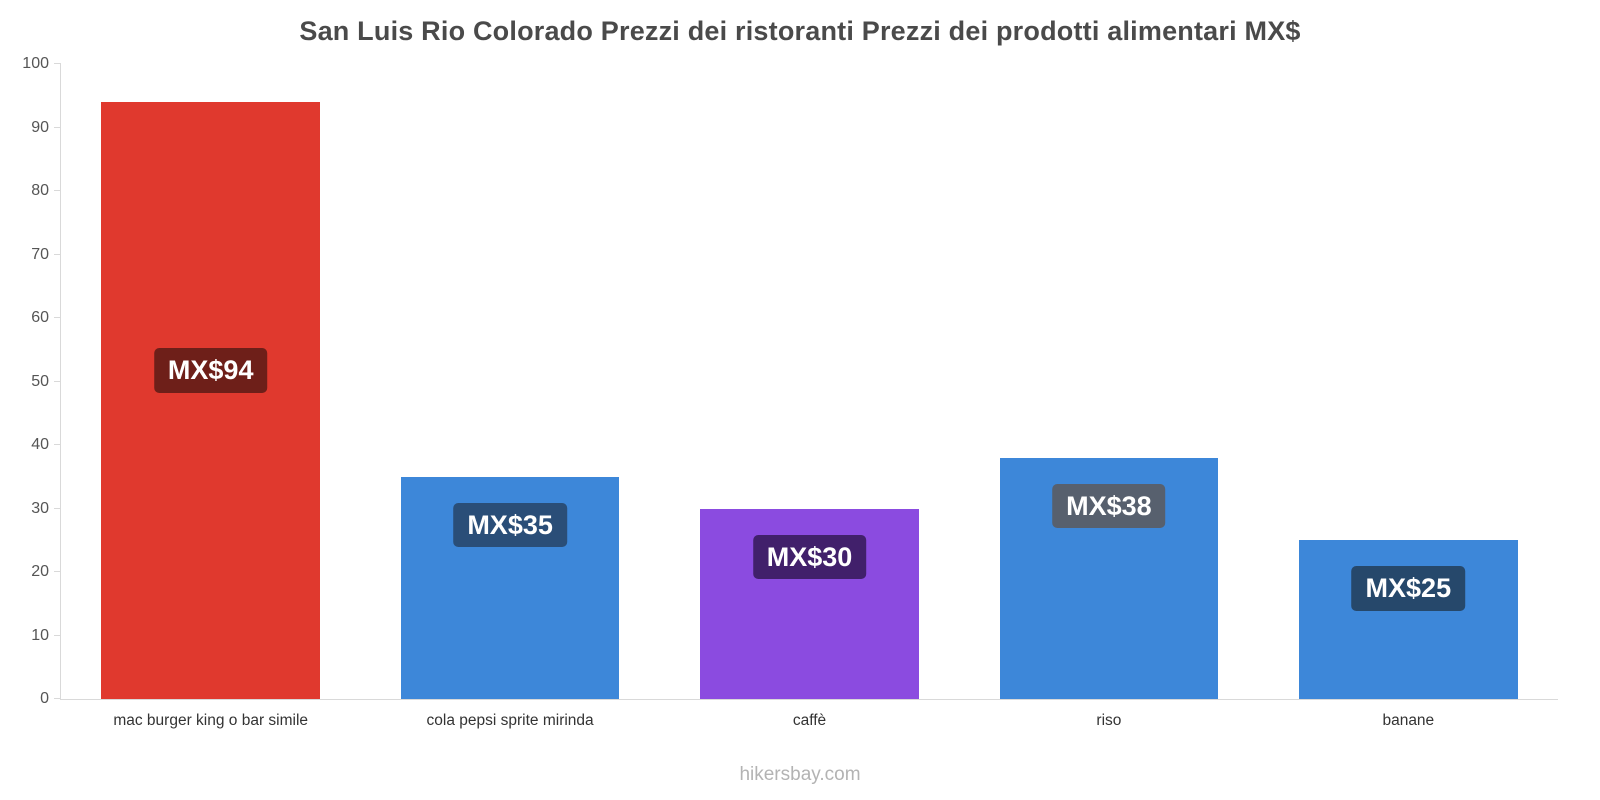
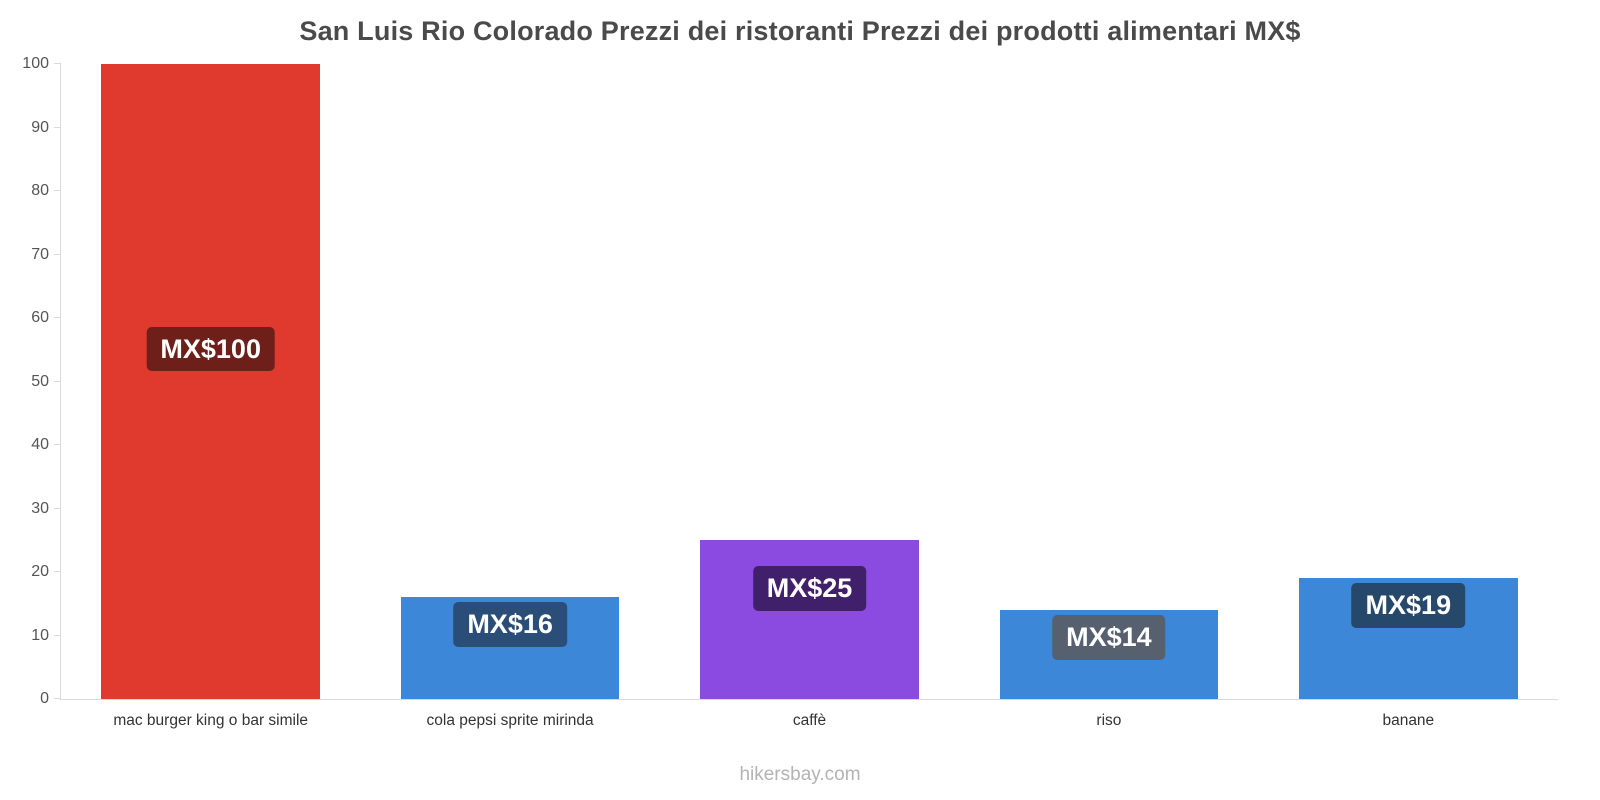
mac burger king o bar simile: 94 -> 100
cola pepsi sprite mirinda: 35 -> 16
caffè: 30 -> 25
riso: 38 -> 14
banane: 25 -> 19
